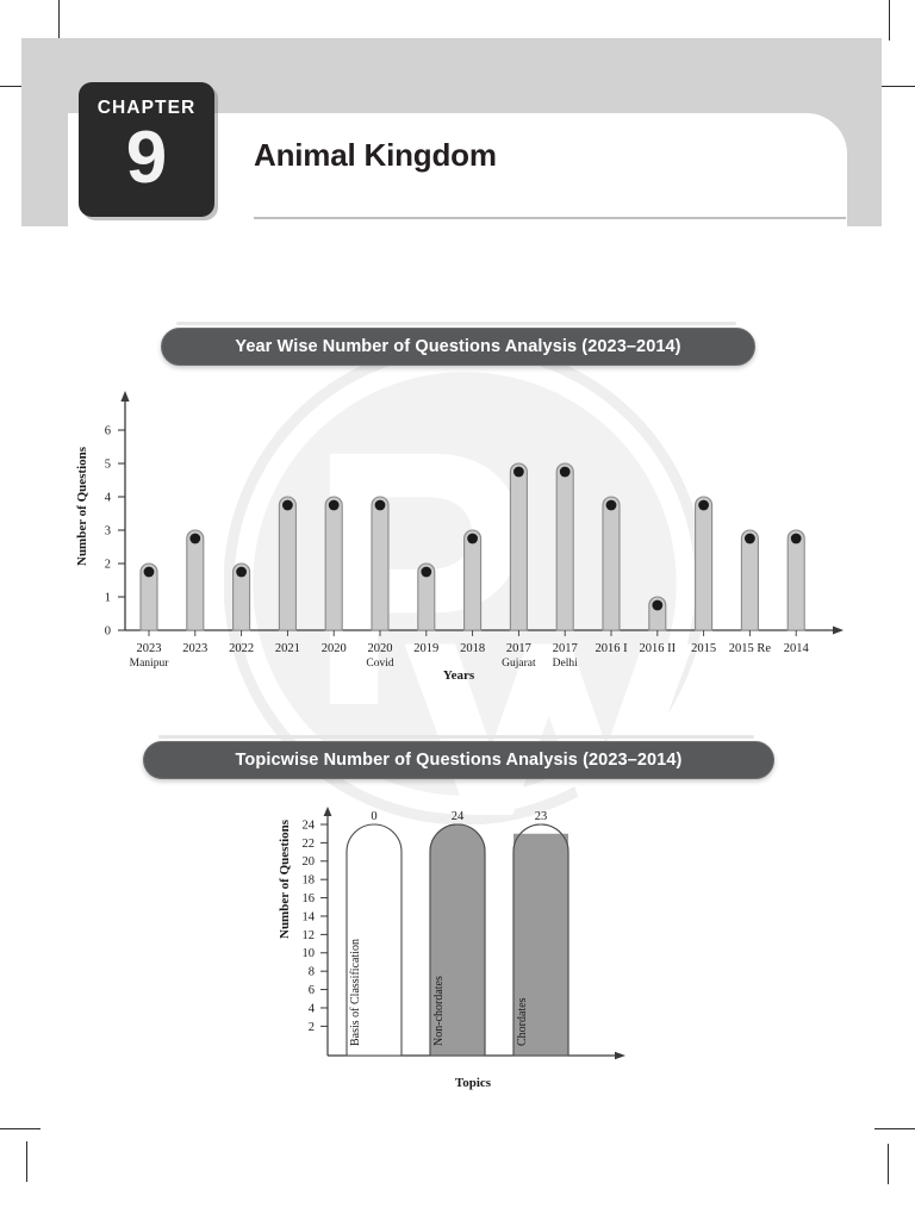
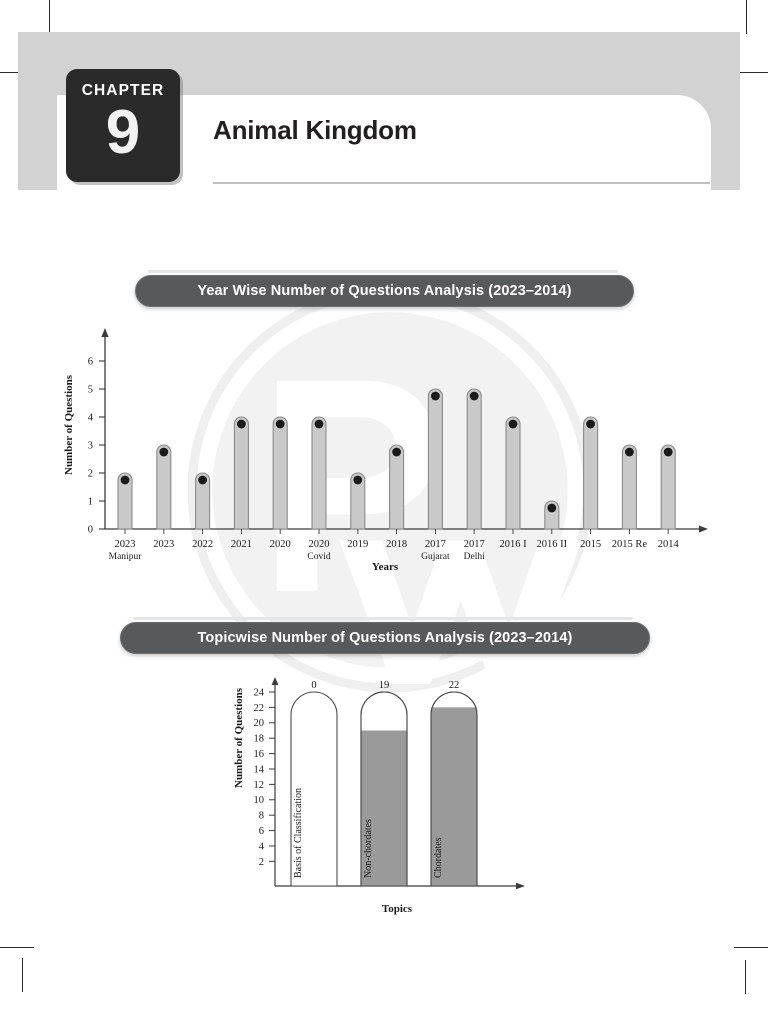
Topicwise Number of Questions Analysis (2023–2014)/Non-chordates: 24 -> 19
Topicwise Number of Questions Analysis (2023–2014)/Chordates: 23 -> 22
